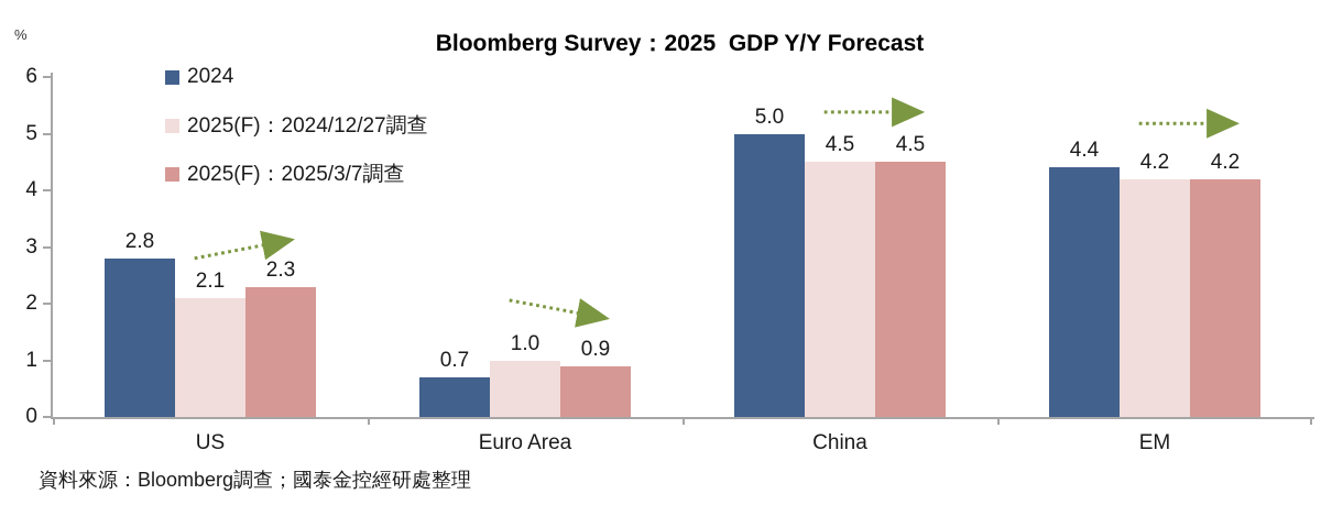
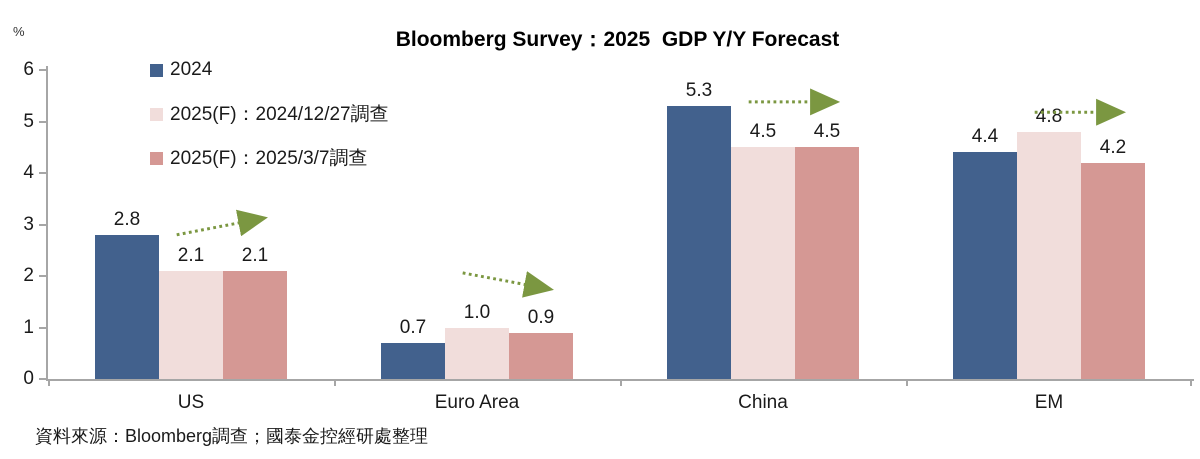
2025(F)：2025/3/7調查/US: 2.3 -> 2.1
2024/China: 5.0 -> 5.3
2025(F)：2024/12/27調查/EM: 4.2 -> 4.8
